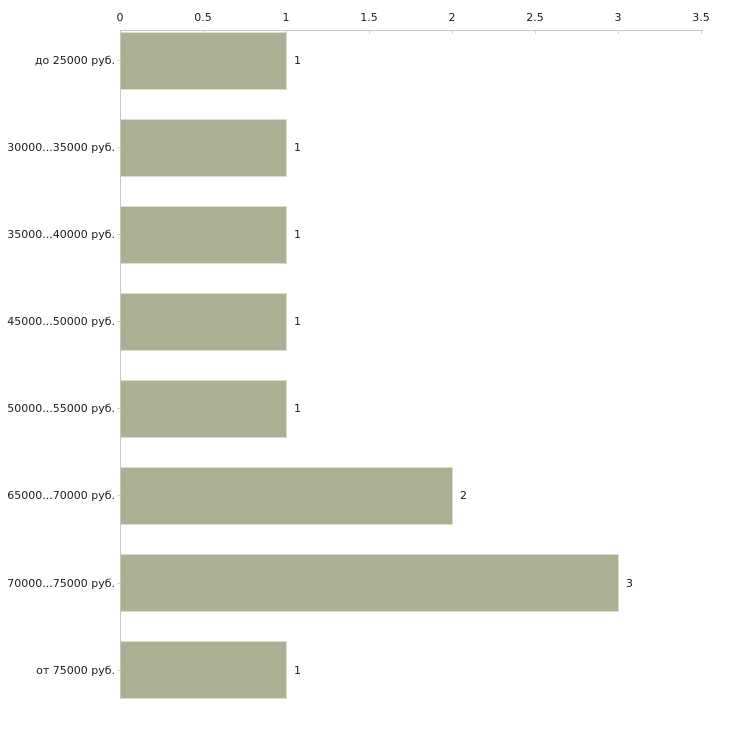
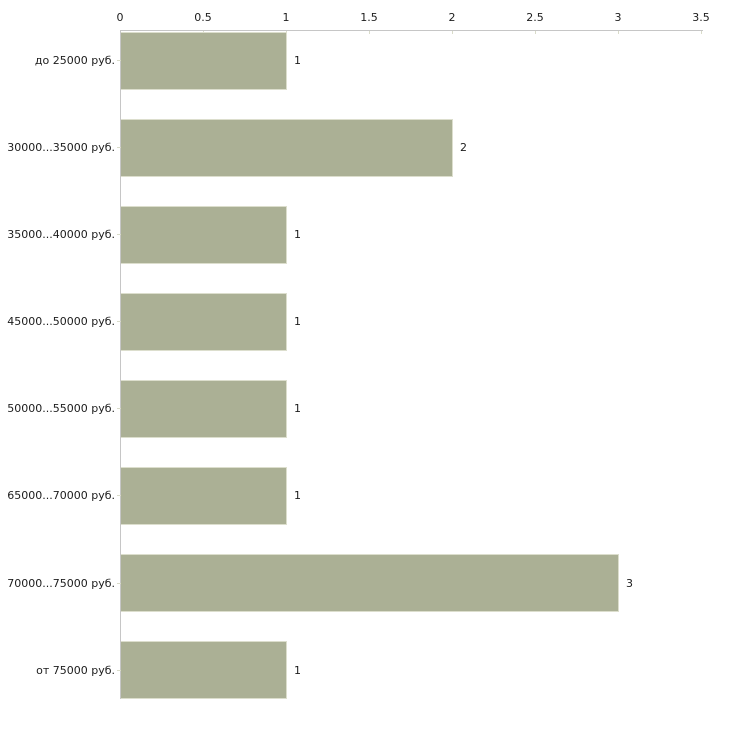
30000...35000 руб.: 1 -> 2
65000...70000 руб.: 2 -> 1
